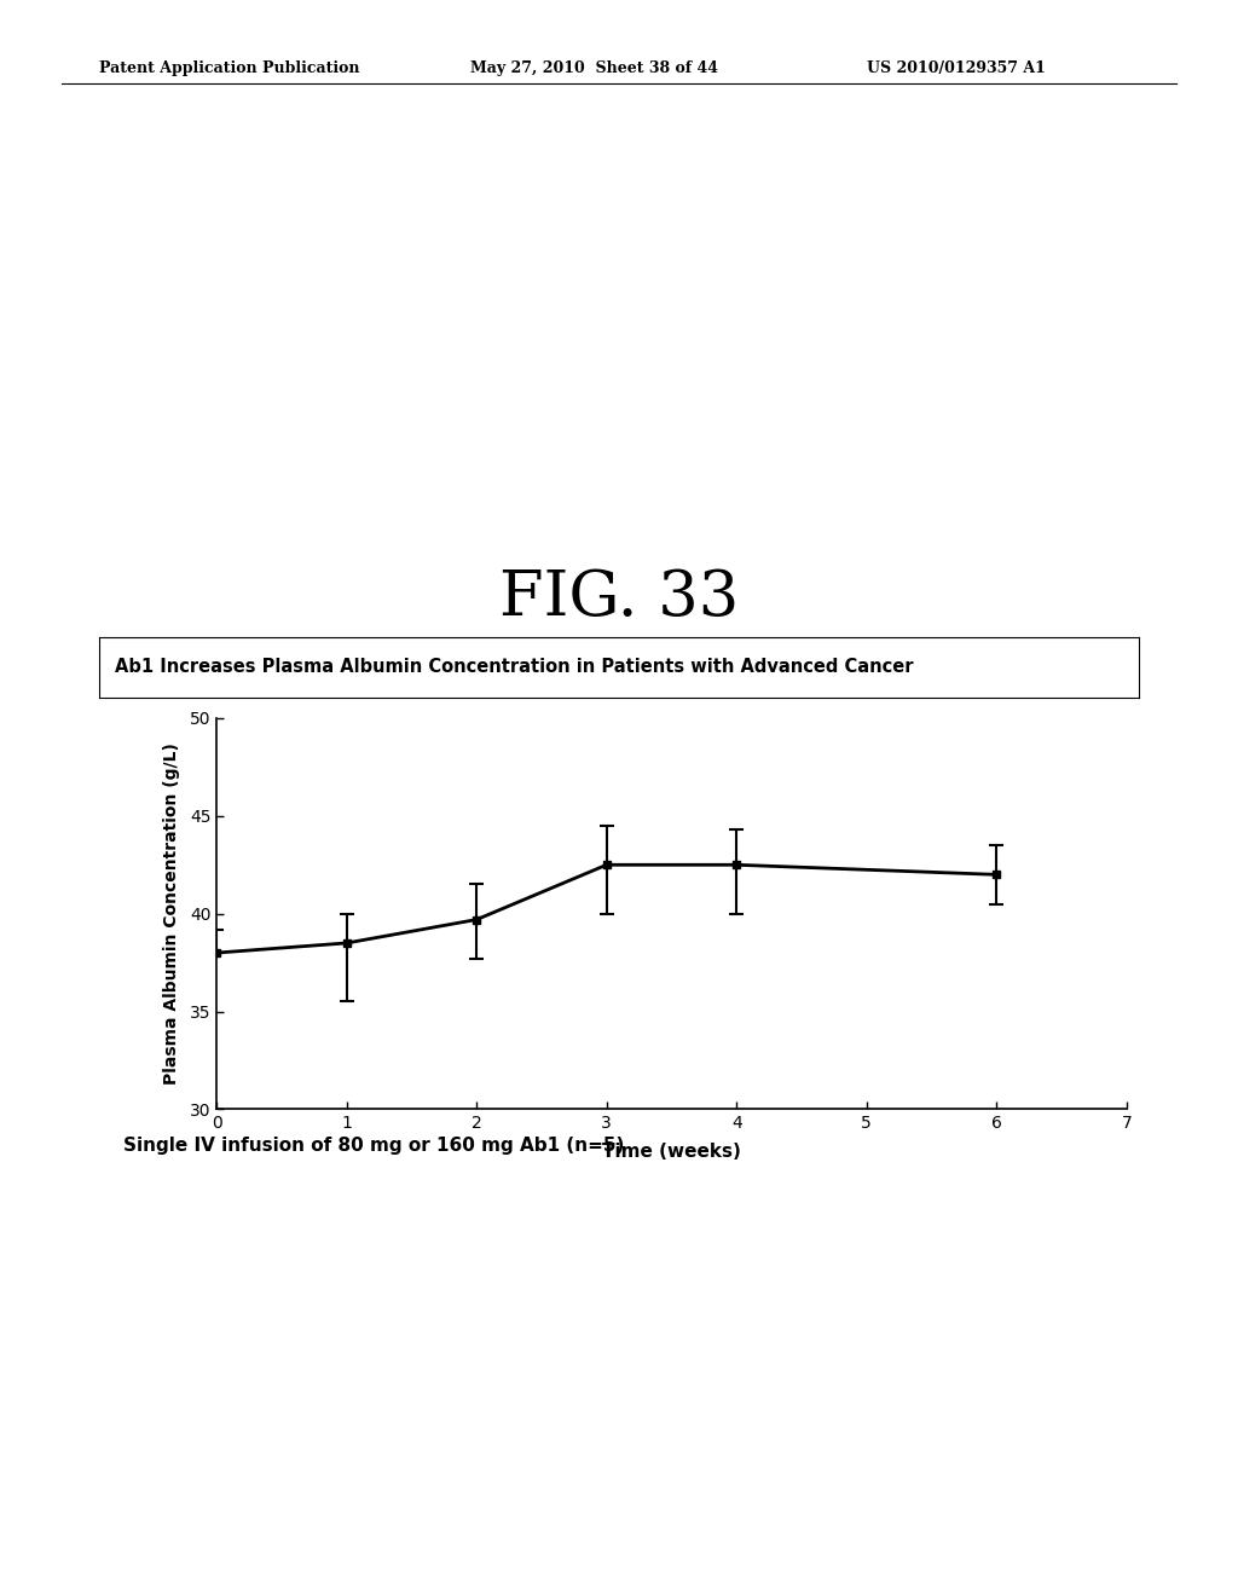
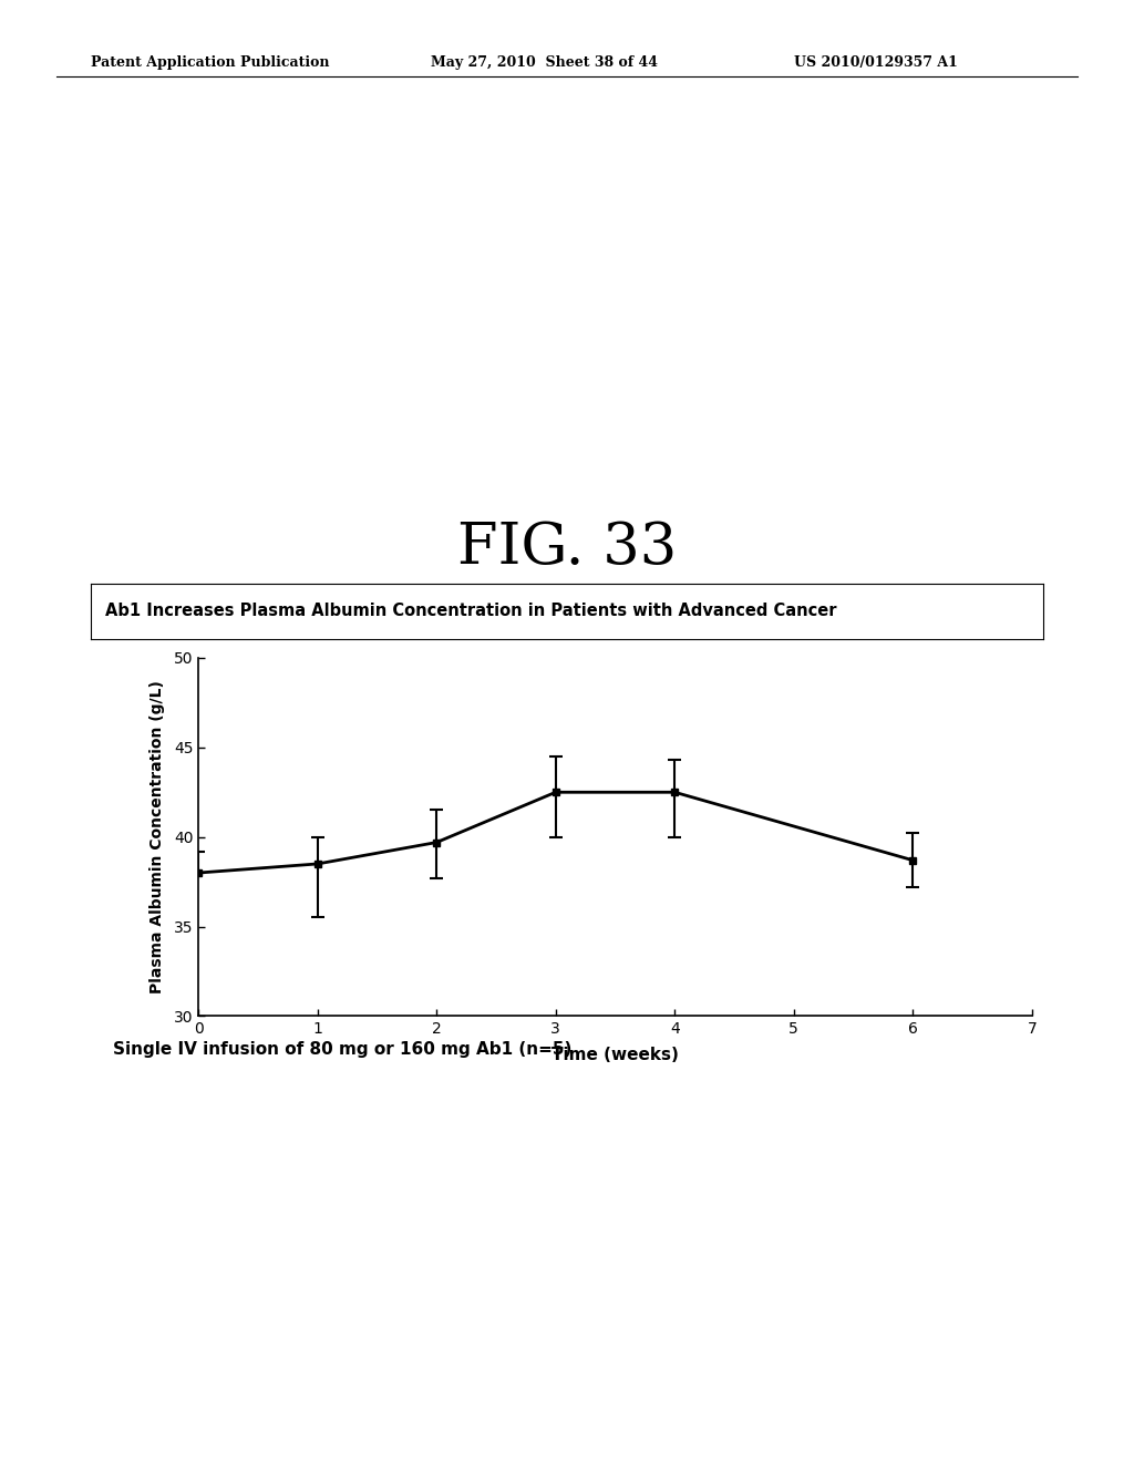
6: 42.0 -> 38.7
